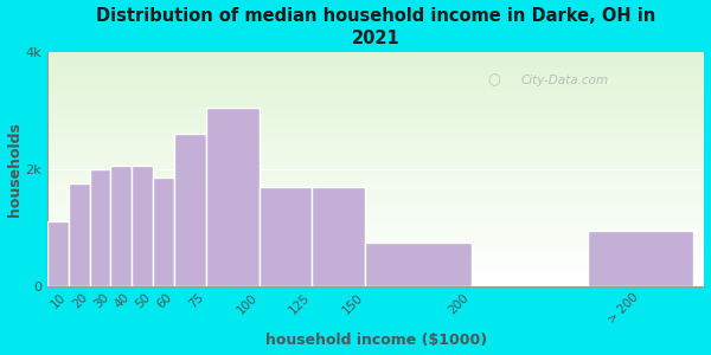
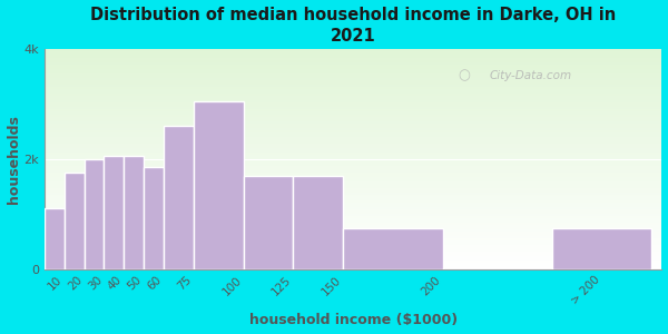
> 200: 0.95k -> 0.75k
